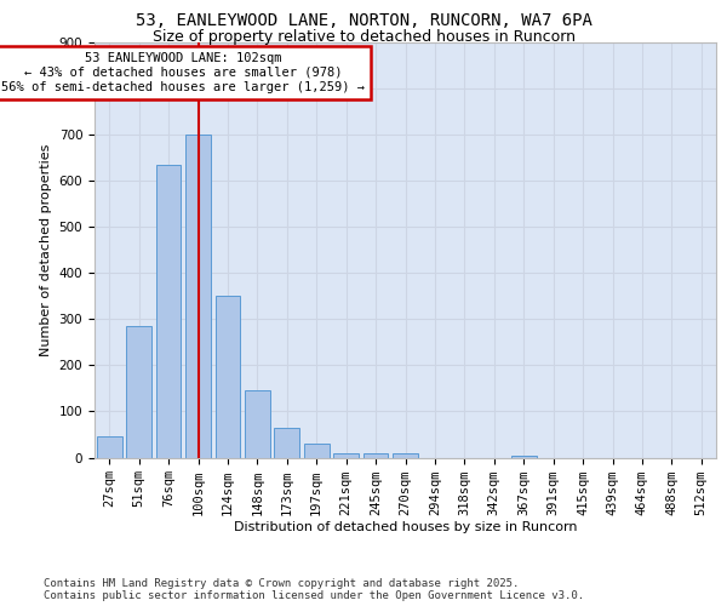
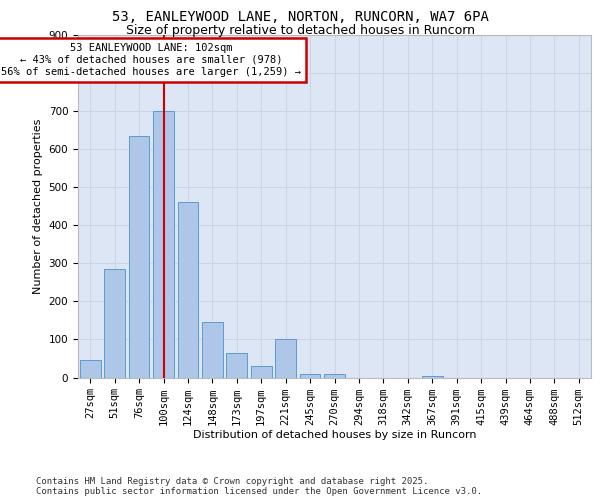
124sqm: 350 -> 460
221sqm: 10 -> 100
